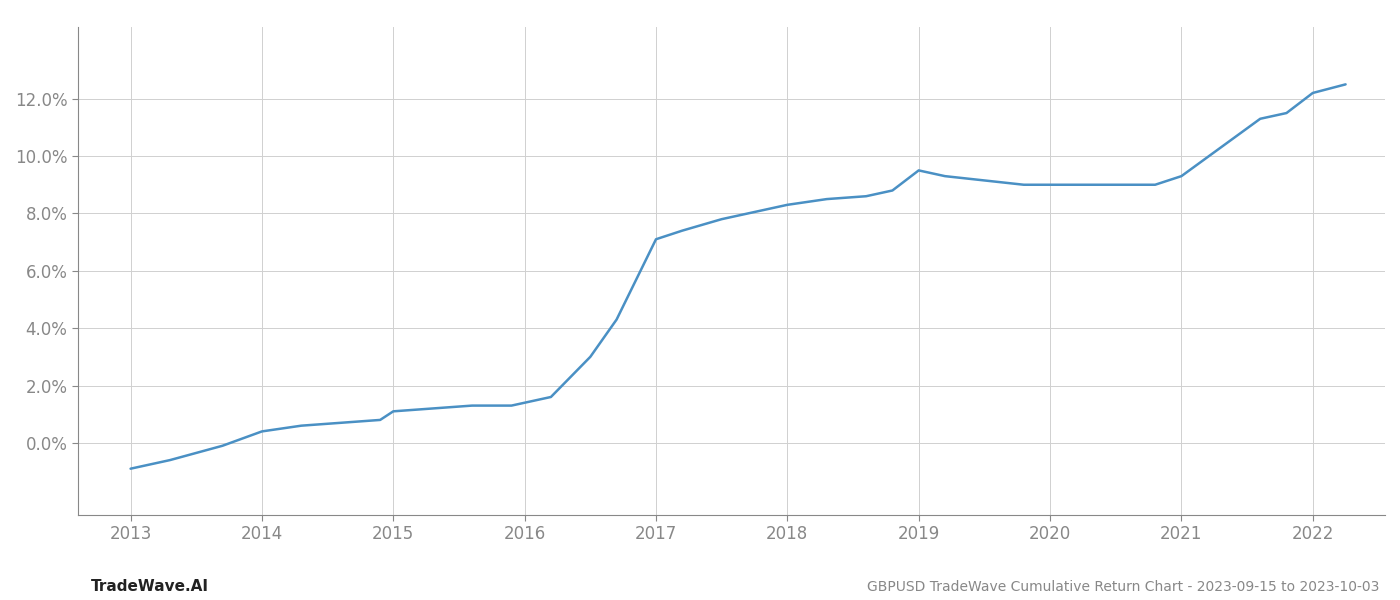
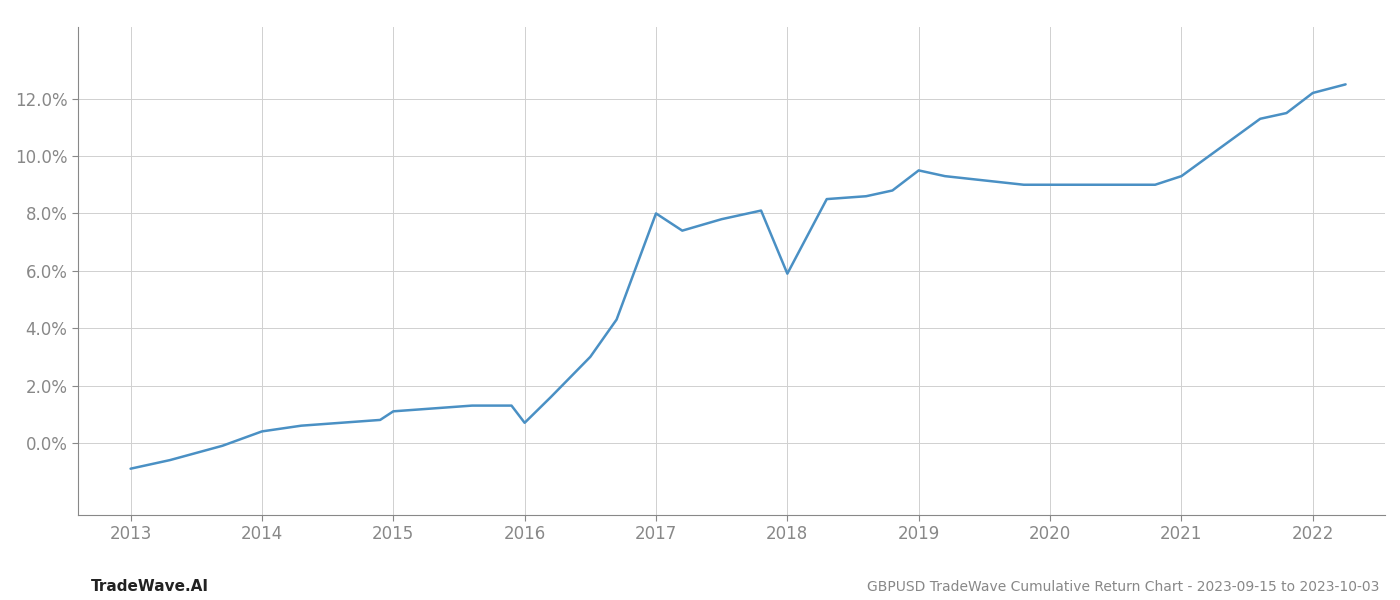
2016: 1.4% -> 0.7%
2017: 7.1% -> 8.0%
2018: 8.3% -> 5.9%
